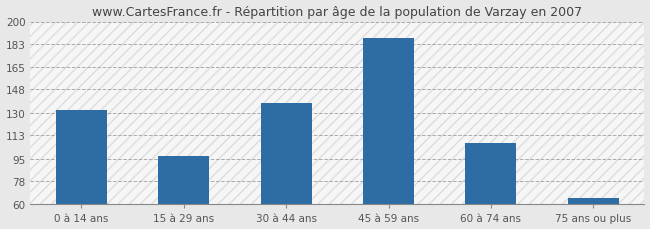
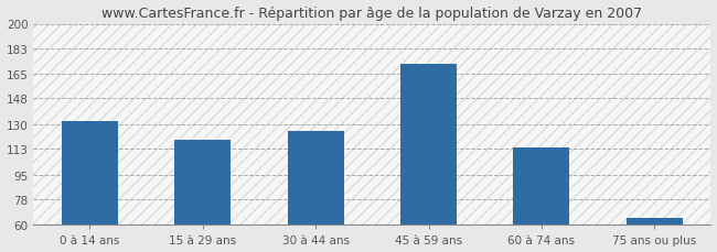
15 à 29 ans: 97 -> 119
30 à 44 ans: 138 -> 125
45 à 59 ans: 187 -> 172
60 à 74 ans: 107 -> 114
